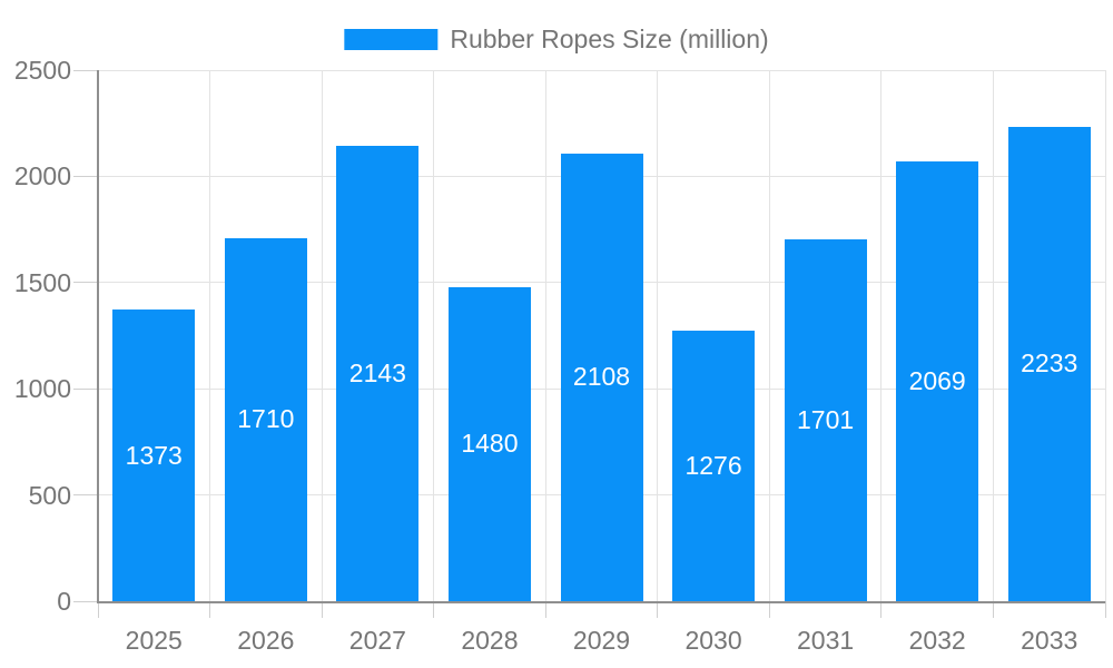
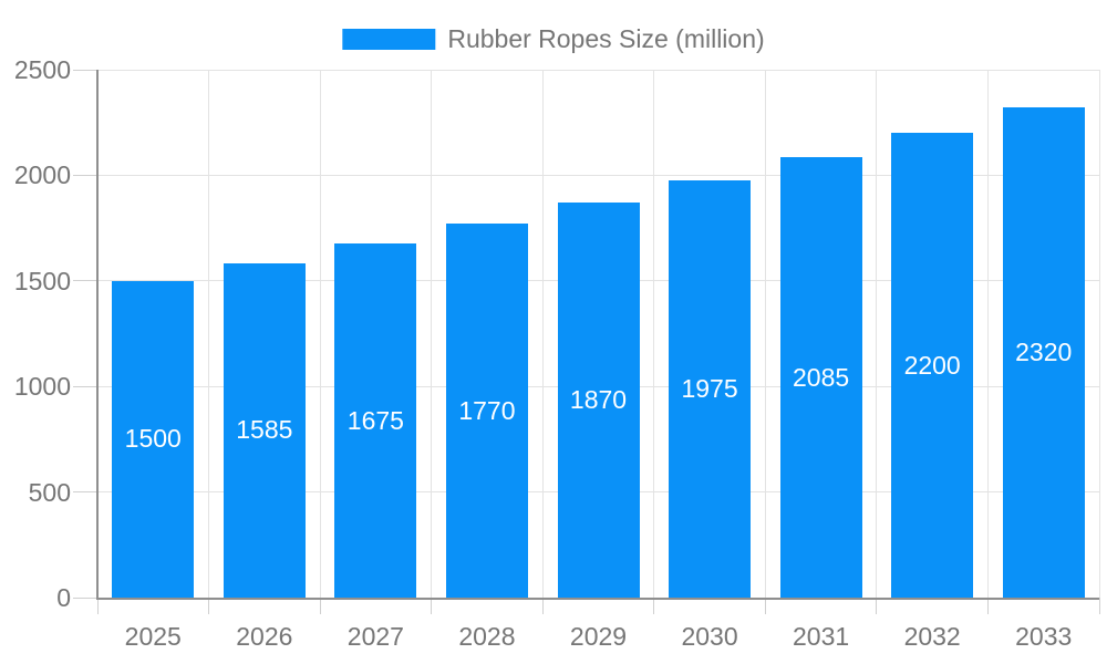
2025: 1373 -> 1500
2026: 1710 -> 1585
2027: 2143 -> 1675
2028: 1480 -> 1770
2029: 2108 -> 1870
2030: 1276 -> 1975
2031: 1701 -> 2085
2032: 2069 -> 2200
2033: 2233 -> 2320
